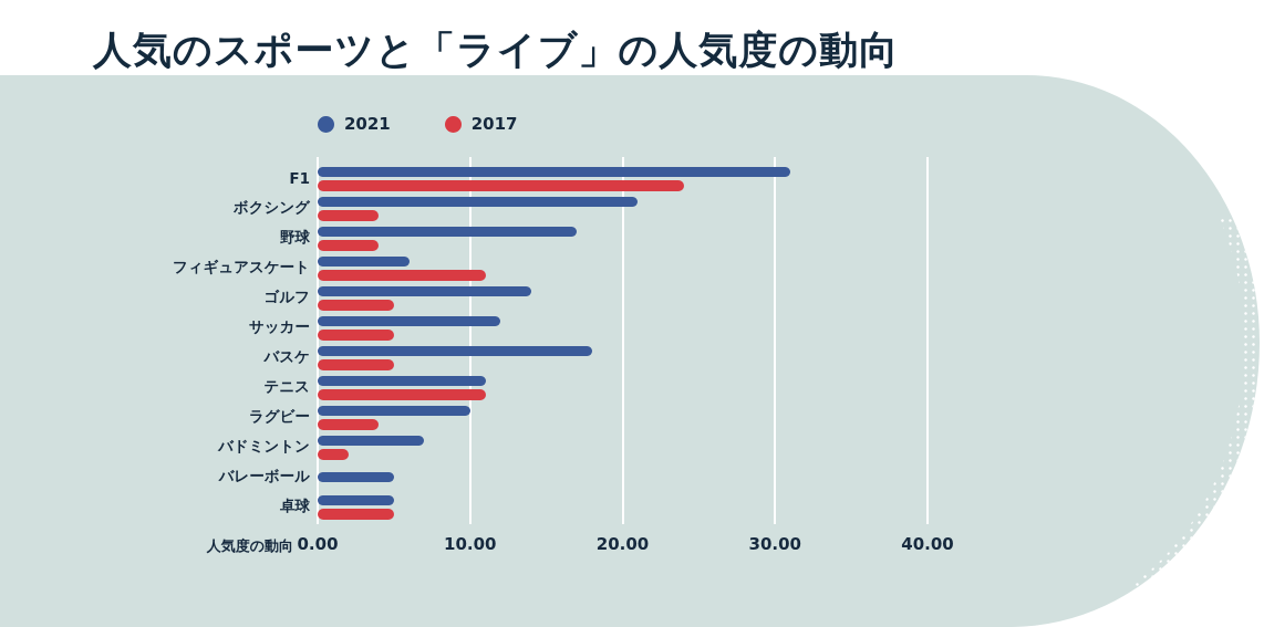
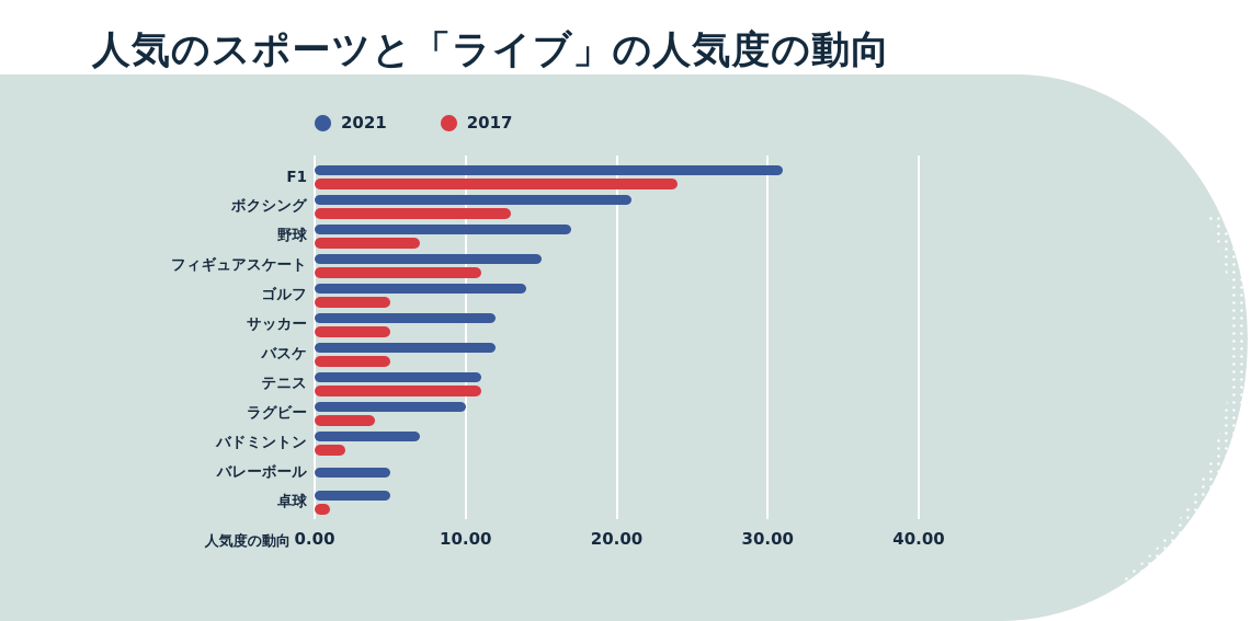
2017/ボクシング: 4 -> 13
2017/野球: 4 -> 7
2021/フィギュアスケート: 6 -> 15
2021/バスケ: 18 -> 12
2017/卓球: 5 -> 1
